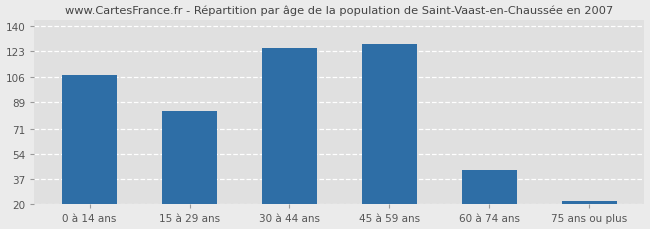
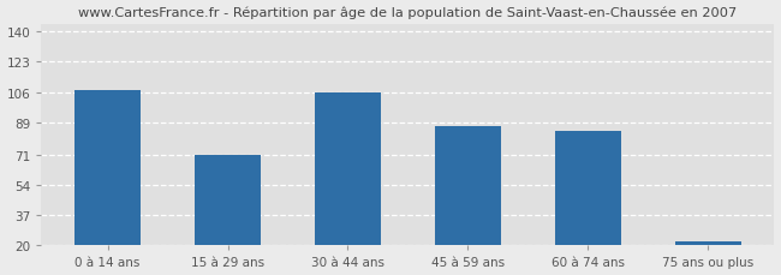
15 à 29 ans: 83 -> 71
30 à 44 ans: 125 -> 106
45 à 59 ans: 128 -> 87
60 à 74 ans: 43 -> 84
